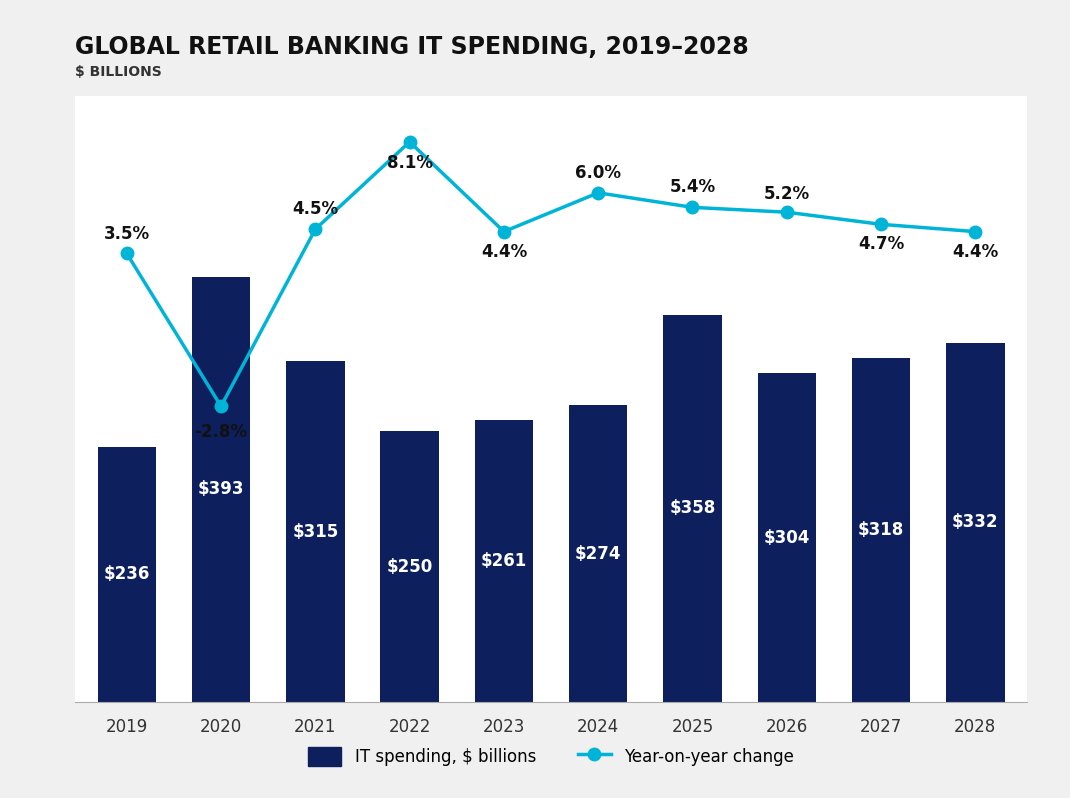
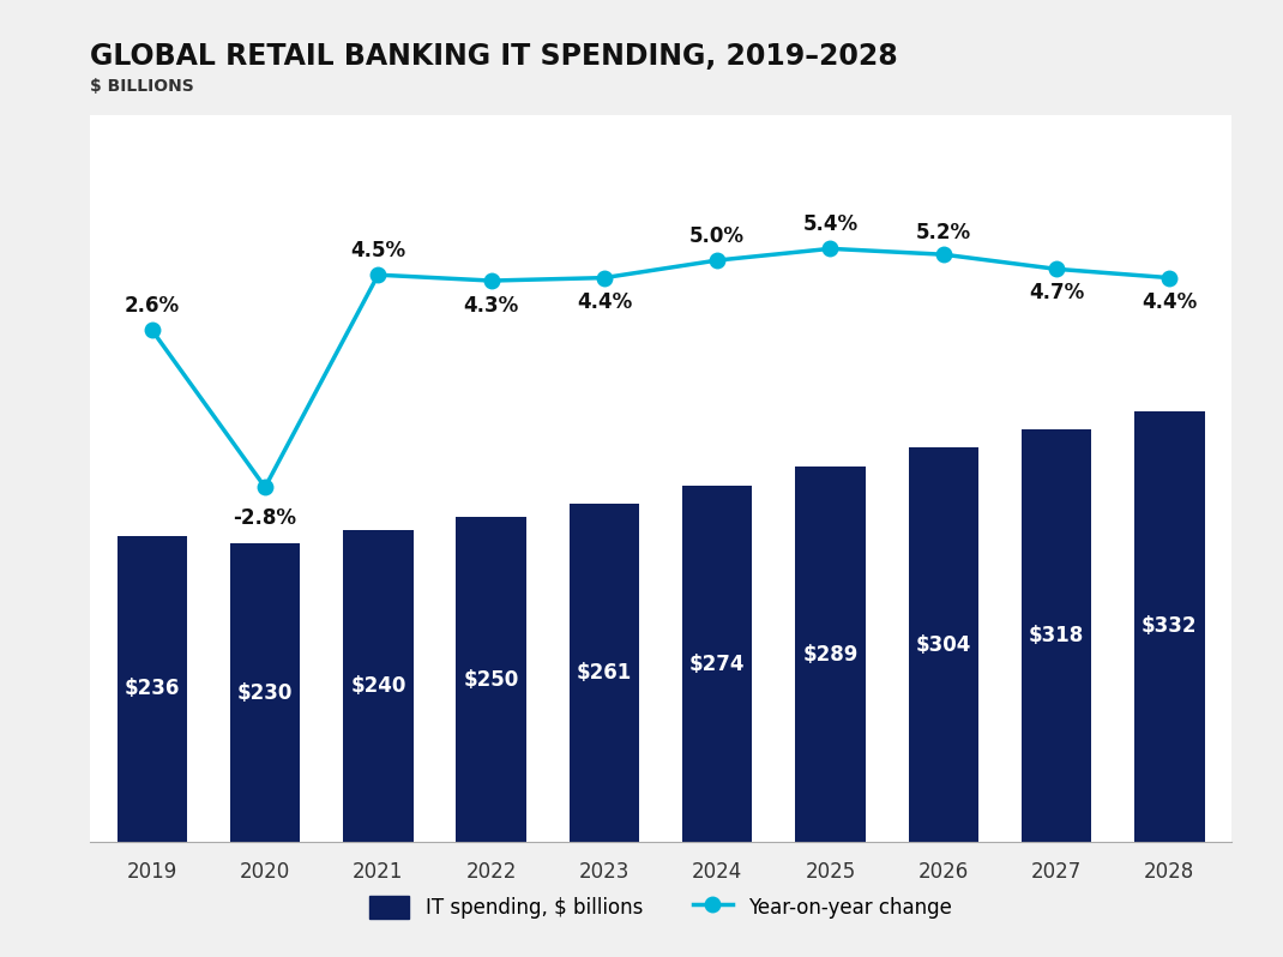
Year-on-year change/2019: 3.5% -> 2.6%
IT spending, $ billions/2020: $393 -> $230
IT spending, $ billions/2021: $315 -> $240
Year-on-year change/2022: 8.1% -> 4.3%
Year-on-year change/2024: 6.0% -> 5.0%
IT spending, $ billions/2025: $358 -> $289
